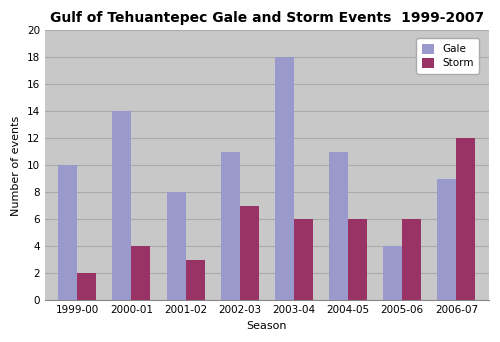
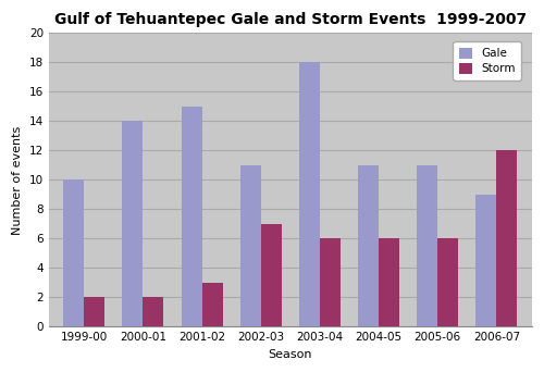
Storm/2000-01: 4 -> 2
Gale/2001-02: 8 -> 15
Gale/2005-06: 4 -> 11
